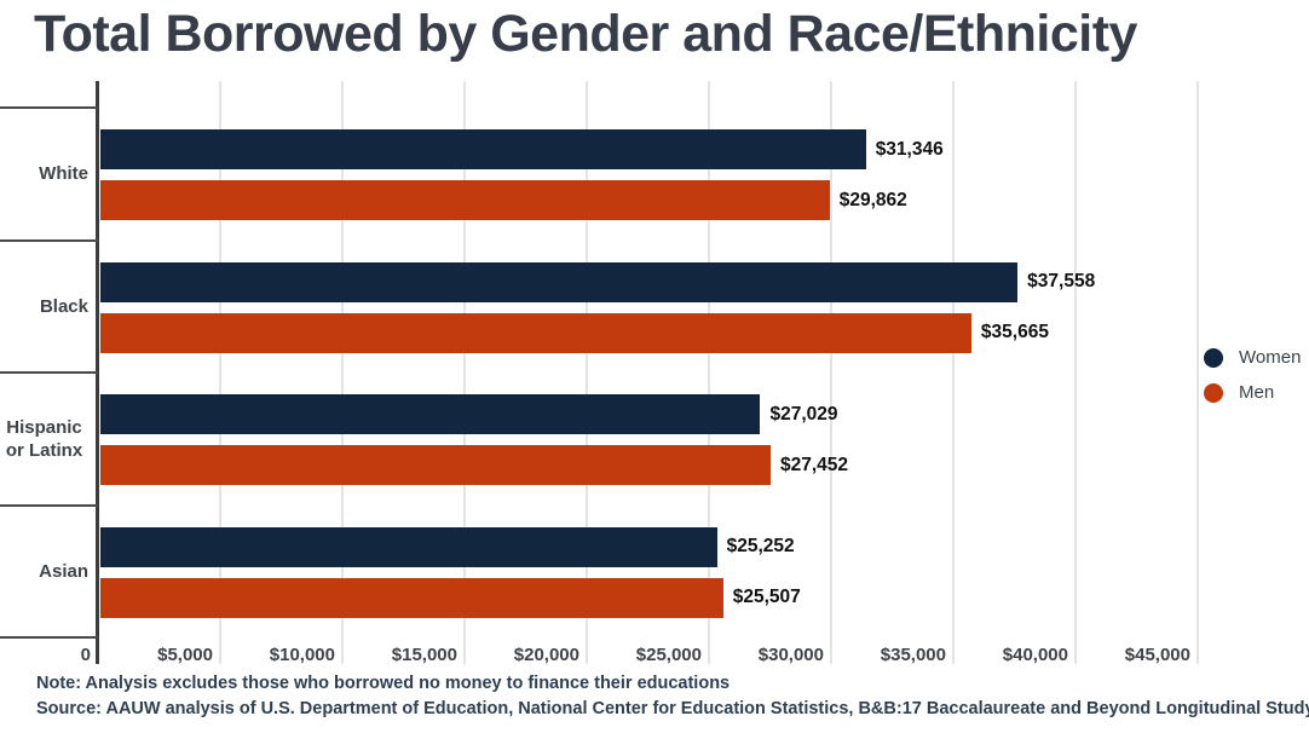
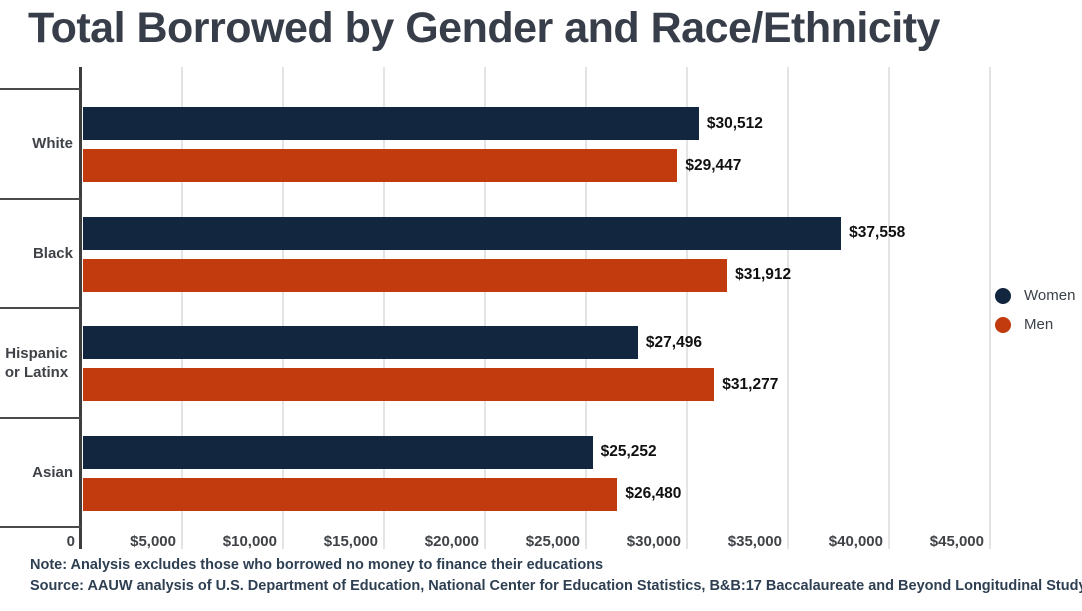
Women/White: $31,346 -> $30,512
Men/White: $29,862 -> $29,447
Men/Black: $35,665 -> $31,912
Women/Hispanic or Latinx: $27,029 -> $27,496
Men/Hispanic or Latinx: $27,452 -> $31,277
Men/Asian: $25,507 -> $26,480
